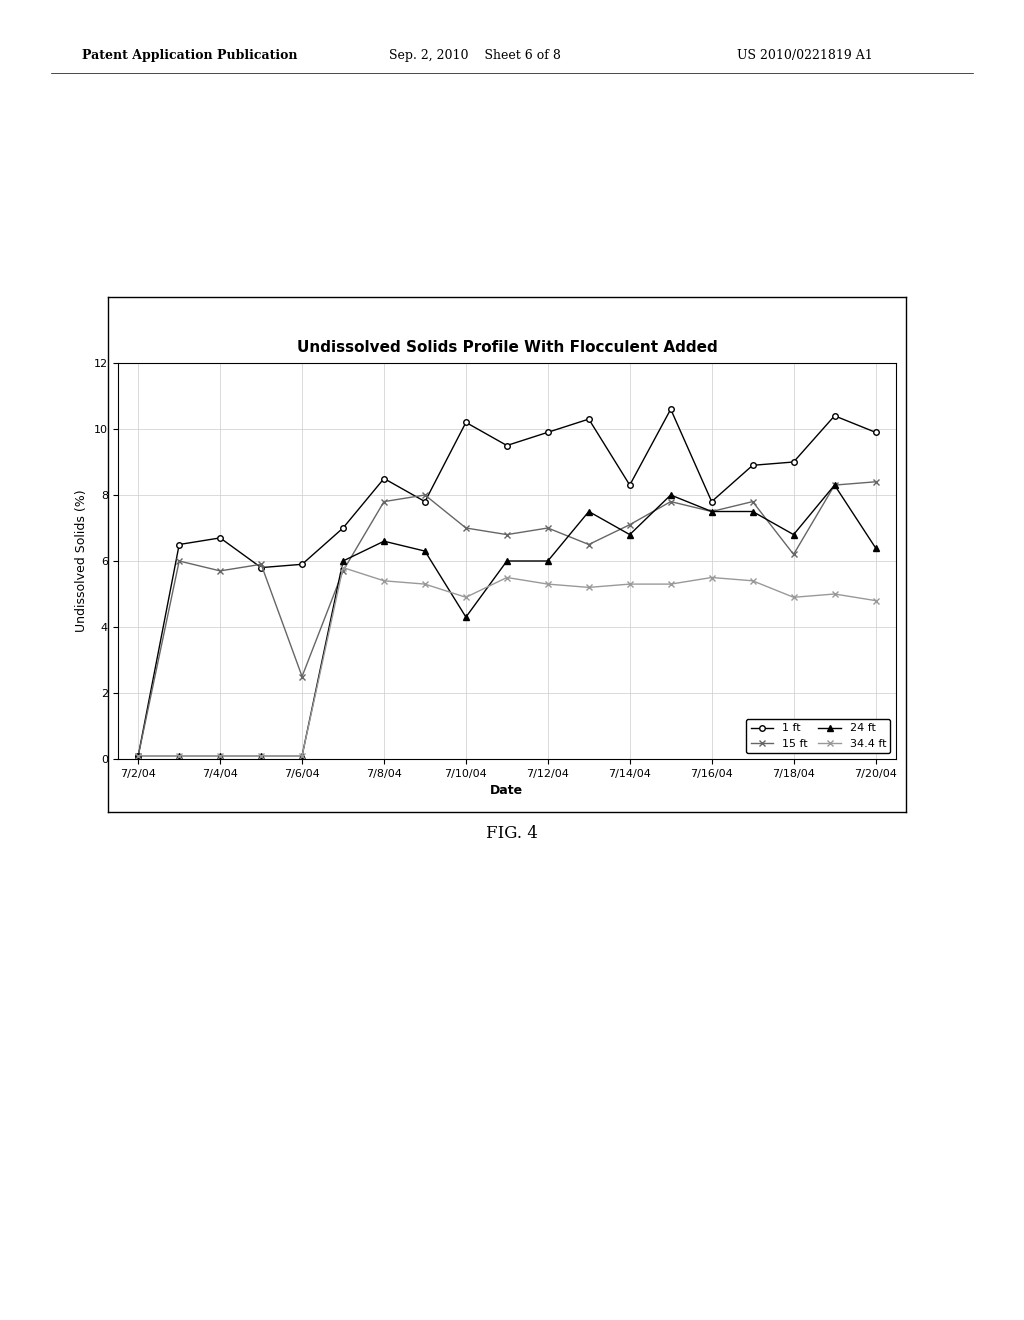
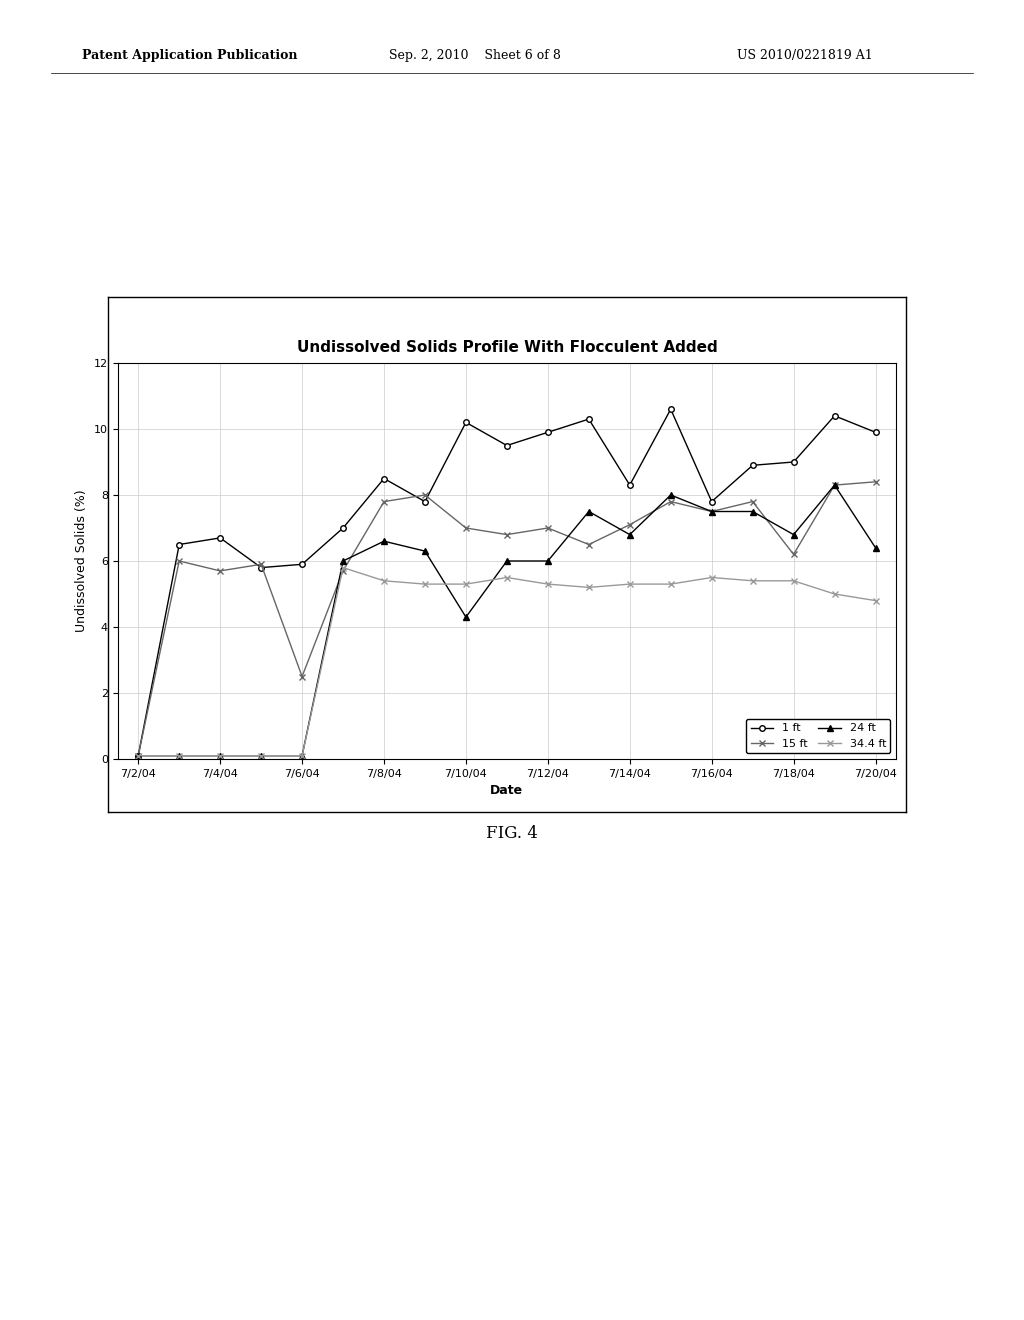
34.4 ft/7/10/04: 4.9 -> 5.3
34.4 ft/7/18/04: 4.9 -> 5.4
